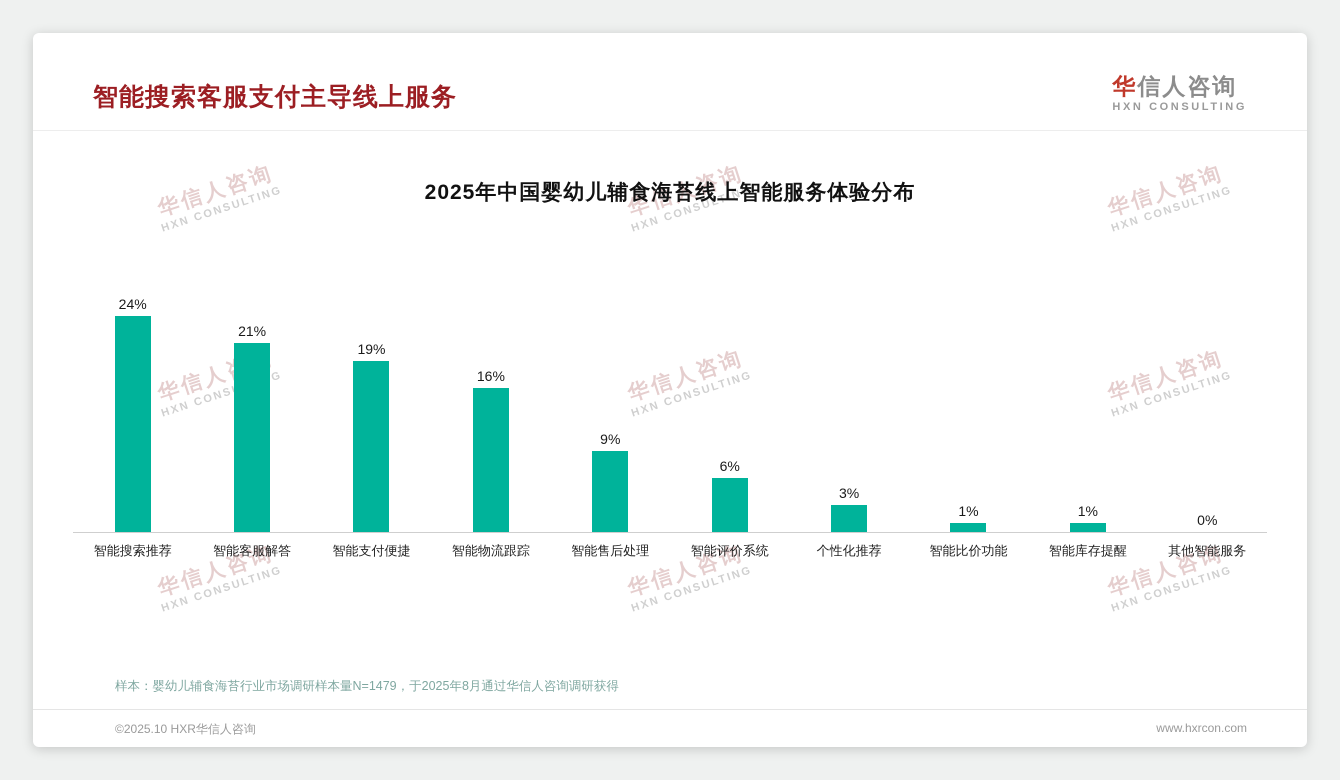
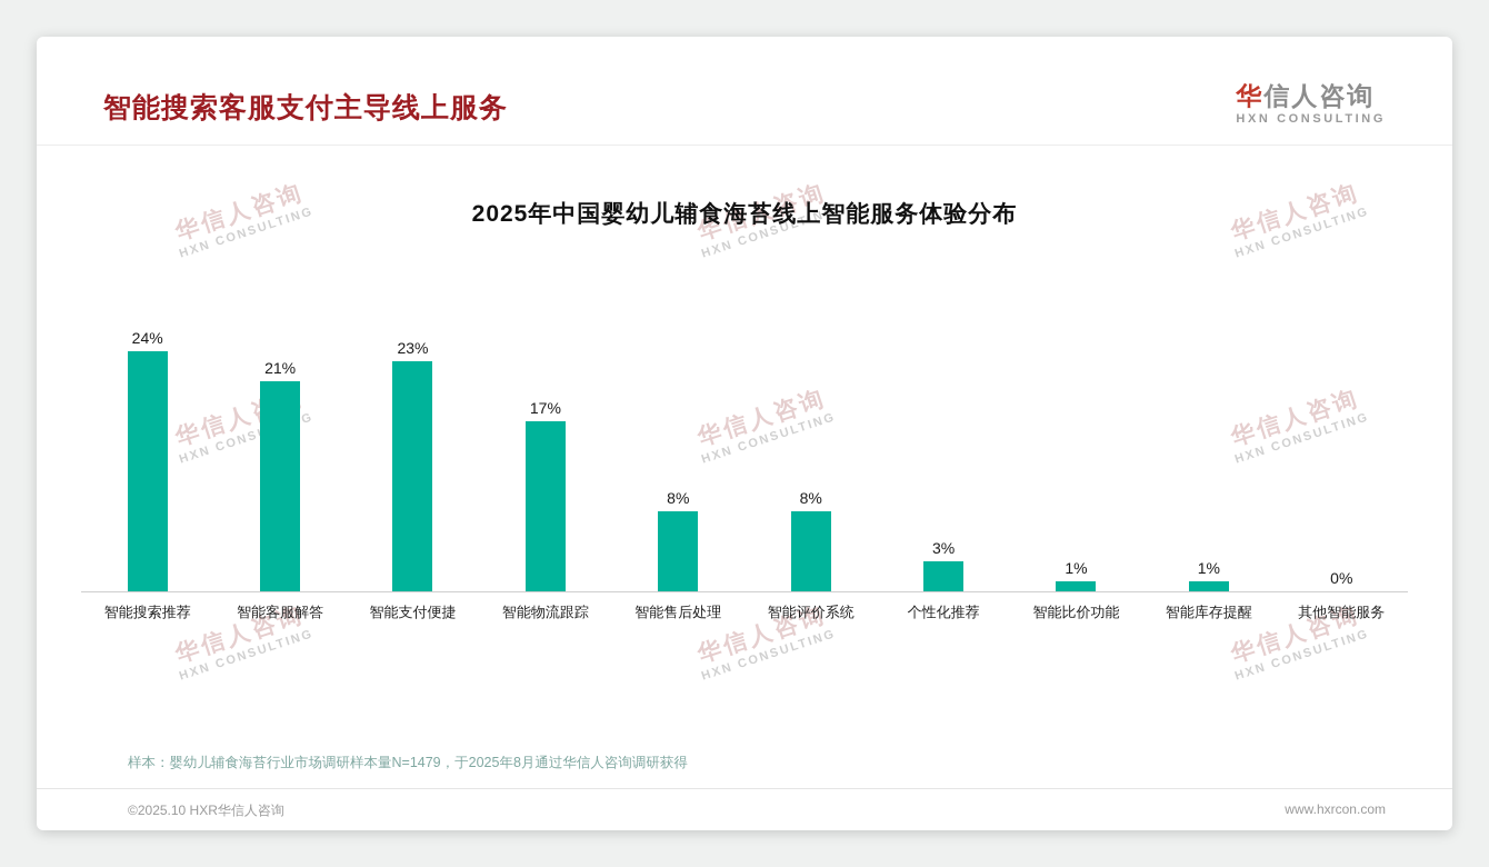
智能支付便捷: 19% -> 23%
智能物流跟踪: 16% -> 17%
智能售后处理: 9% -> 8%
智能评价系统: 6% -> 8%
